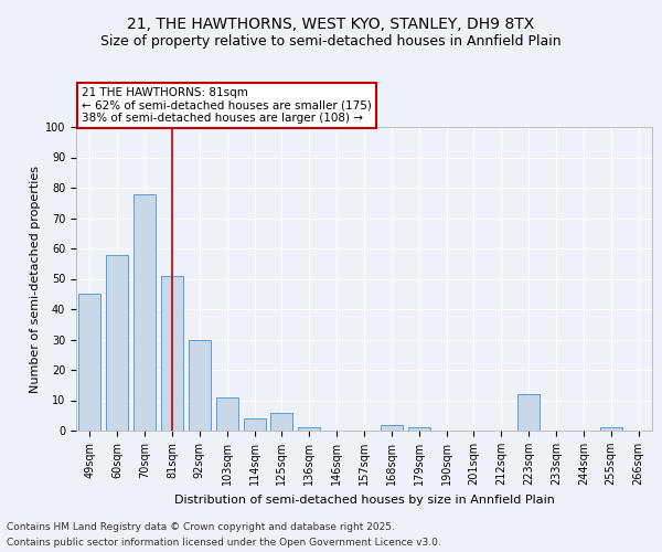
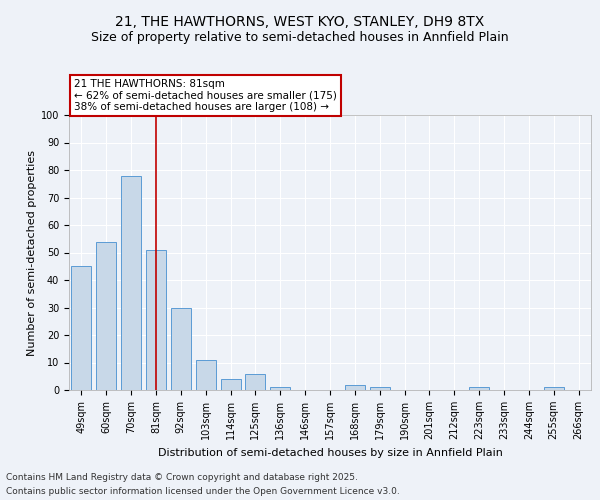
60sqm: 58 -> 54
223sqm: 12 -> 1
